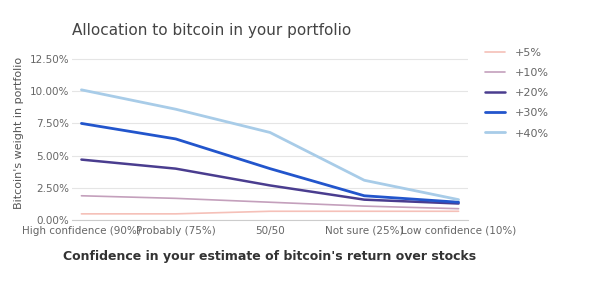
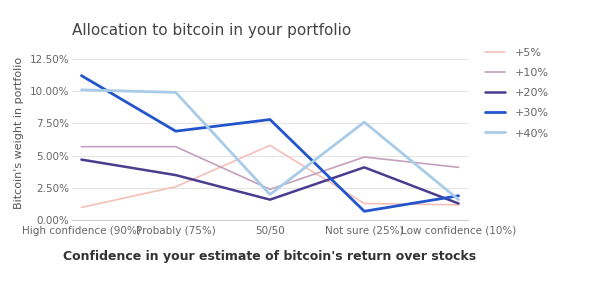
+5%/High confidence (90%): 0.5% -> 1.0%
+10%/High confidence (90%): 1.9% -> 5.7%
+30%/High confidence (90%): 7.5% -> 11.2%
+5%/Probably (75%): 0.5% -> 2.6%
+10%/Probably (75%): 1.7% -> 5.7%
+20%/Probably (75%): 4.0% -> 3.5%
+30%/Probably (75%): 6.3% -> 6.9%
+40%/Probably (75%): 8.6% -> 9.9%
+5%/50/50: 0.7% -> 5.8%
+10%/50/50: 1.4% -> 2.4%
+20%/50/50: 2.7% -> 1.6%
+30%/50/50: 4.0% -> 7.8%
+40%/50/50: 6.8% -> 2.0%
+5%/Not sure (25%): 0.7% -> 1.3%
+10%/Not sure (25%): 1.1% -> 4.9%
+20%/Not sure (25%): 1.6% -> 4.1%
+30%/Not sure (25%): 1.9% -> 0.7%
+40%/Not sure (25%): 3.1% -> 7.6%
+5%/Low confidence (10%): 0.7% -> 1.2%
+10%/Low confidence (10%): 0.9% -> 4.1%
+30%/Low confidence (10%): 1.4% -> 1.9%
